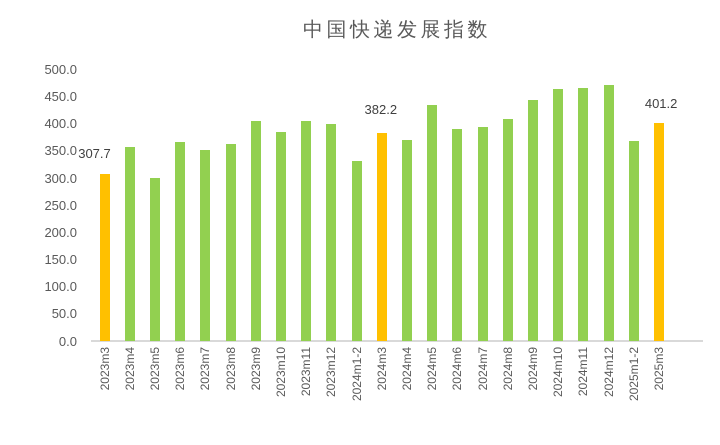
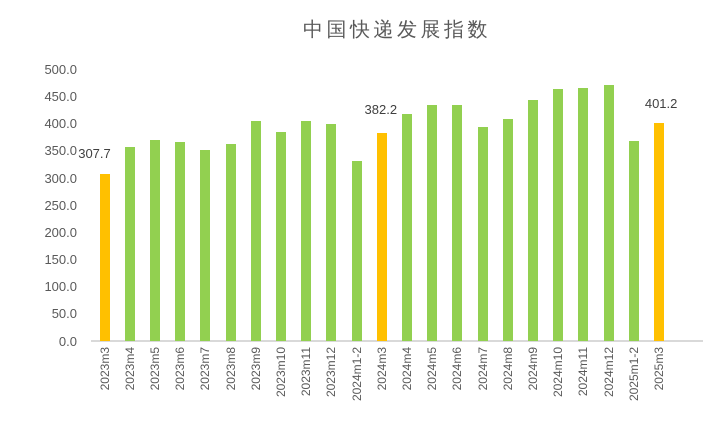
2023m5: 300 -> 370
2024m4: 370 -> 420
2024m6: 390 -> 430
